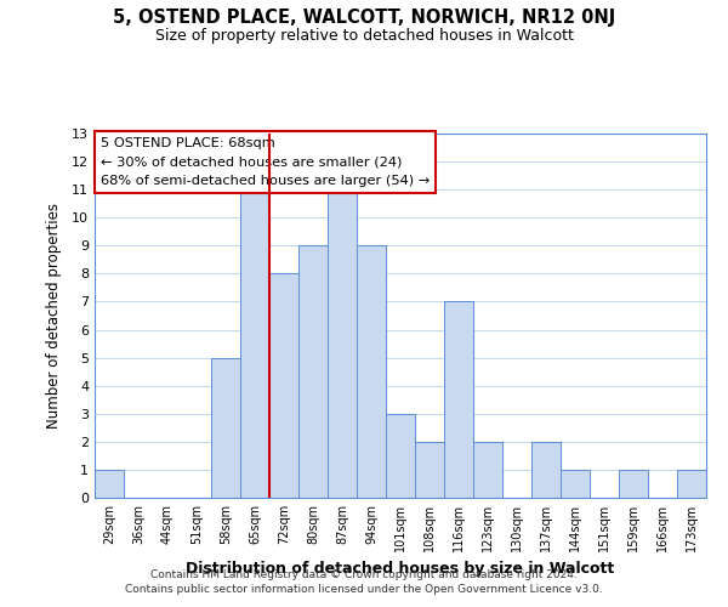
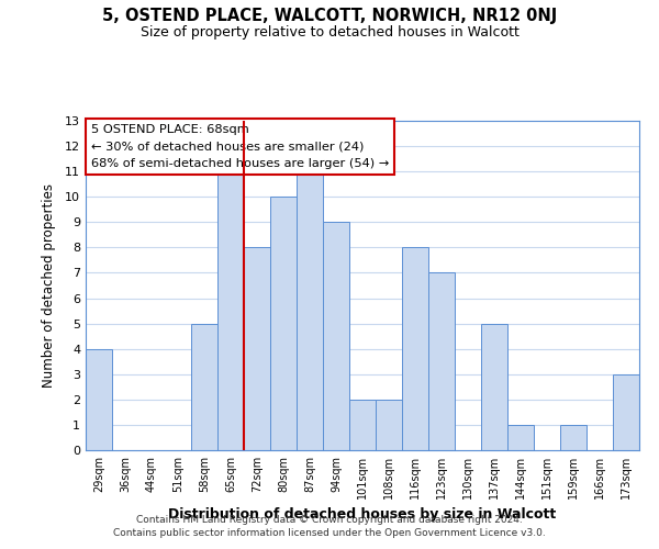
29sqm: 1 -> 4
80sqm: 9 -> 10
101sqm: 3 -> 2
116sqm: 7 -> 8
123sqm: 2 -> 7
137sqm: 2 -> 5
173sqm: 1 -> 3
